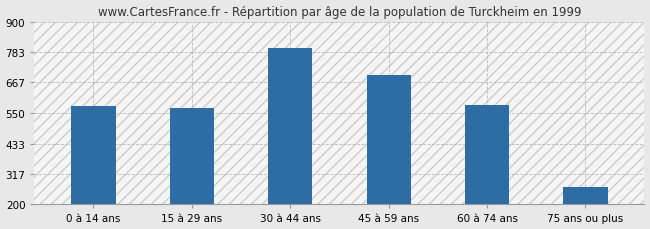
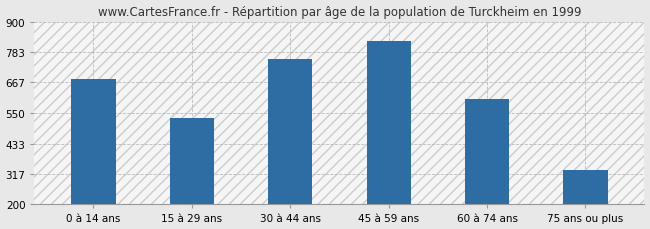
0 à 14 ans: 575 -> 680
15 à 29 ans: 570 -> 530
30 à 44 ans: 800 -> 755
45 à 59 ans: 695 -> 825
60 à 74 ans: 580 -> 605
75 ans ou plus: 268 -> 330
